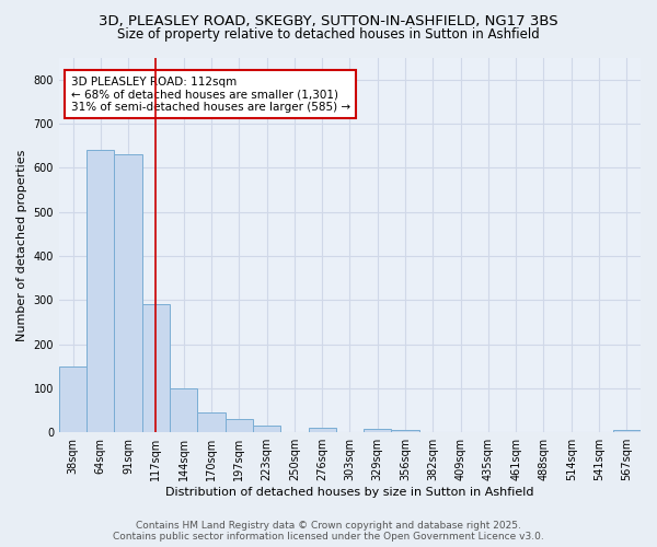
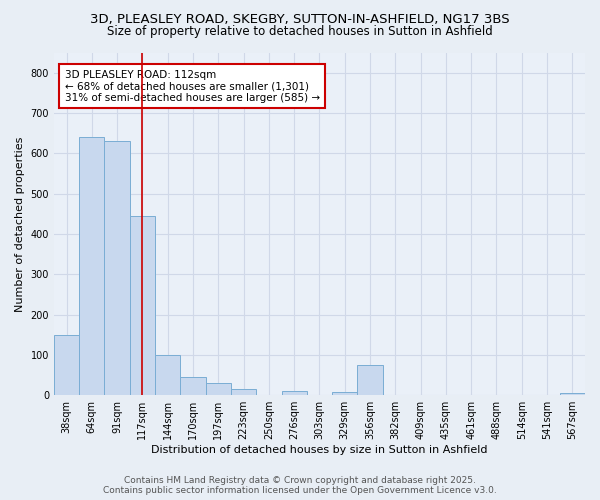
117sqm: 290 -> 445
356sqm: 5 -> 75
